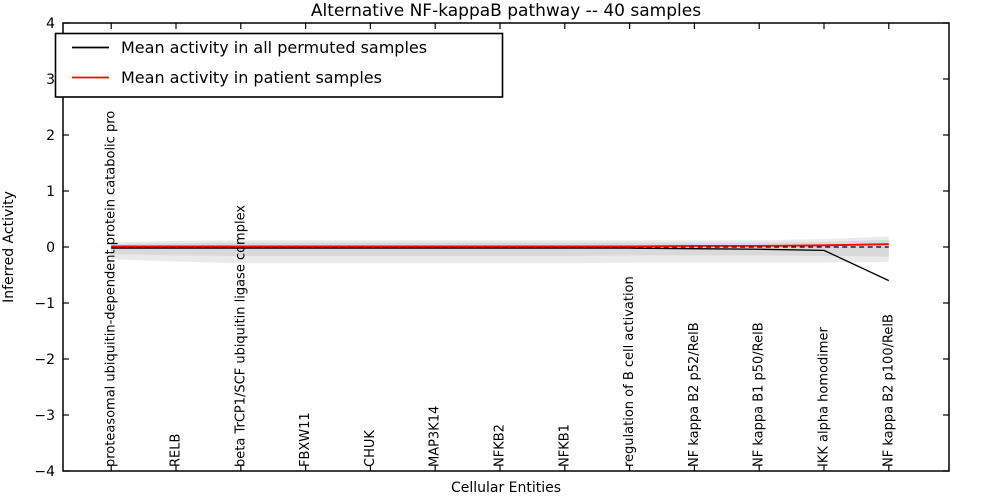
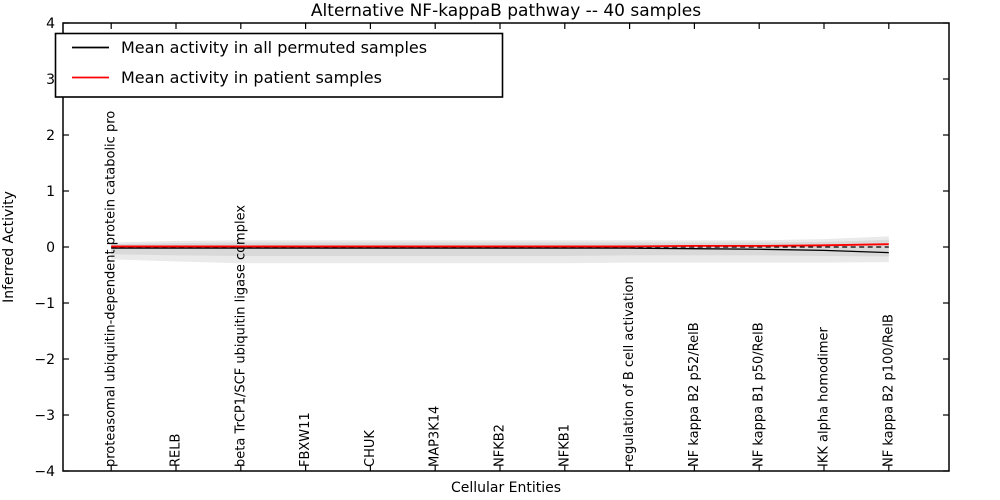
Mean activity in all permuted samples/NF kappa B2 p100/RelB: -0.6 -> -0.1
